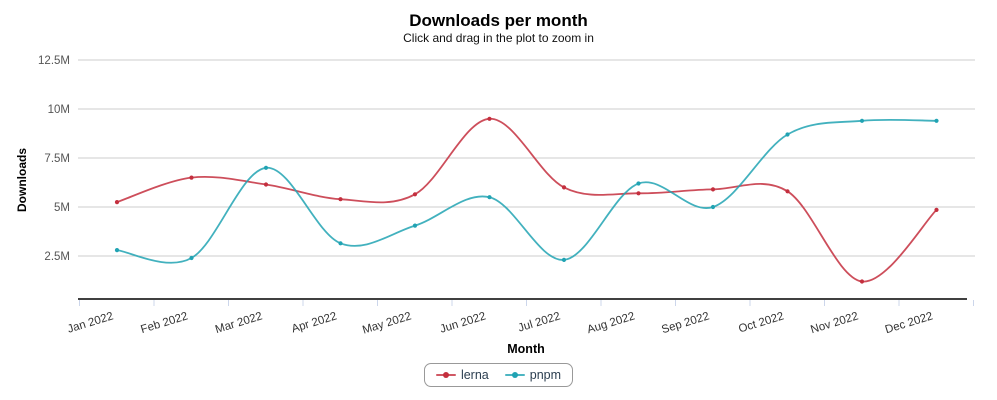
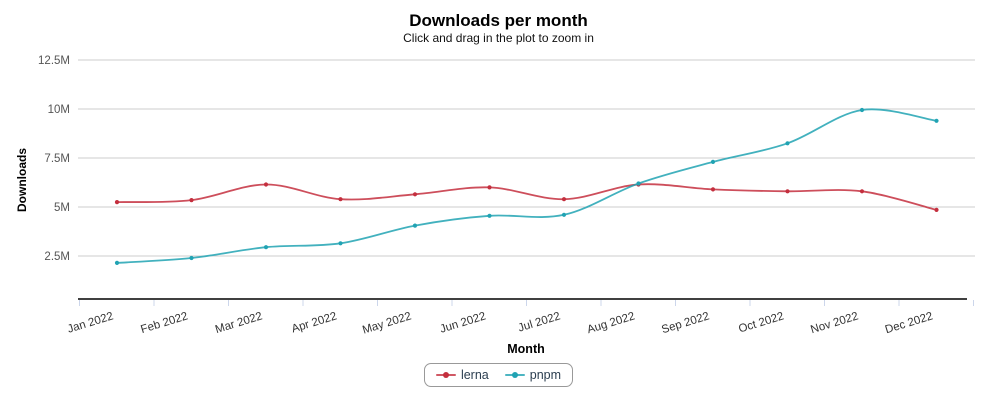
pnpm/Jan 2022: 2.8M -> 2.1M
lerna/Feb 2022: 6.5M -> 5.3M
pnpm/Mar 2022: 7.0M -> 3.0M
lerna/Jun 2022: 9.5M -> 6.0M
pnpm/Jun 2022: 5.5M -> 4.5M
lerna/Jul 2022: 6.0M -> 5.4M
pnpm/Jul 2022: 2.3M -> 4.6M
lerna/Aug 2022: 5.7M -> 6.2M
pnpm/Sep 2022: 5.0M -> 7.3M
pnpm/Oct 2022: 8.7M -> 8.2M
lerna/Nov 2022: 1.2M -> 5.8M
pnpm/Nov 2022: 9.4M -> 9.9M
